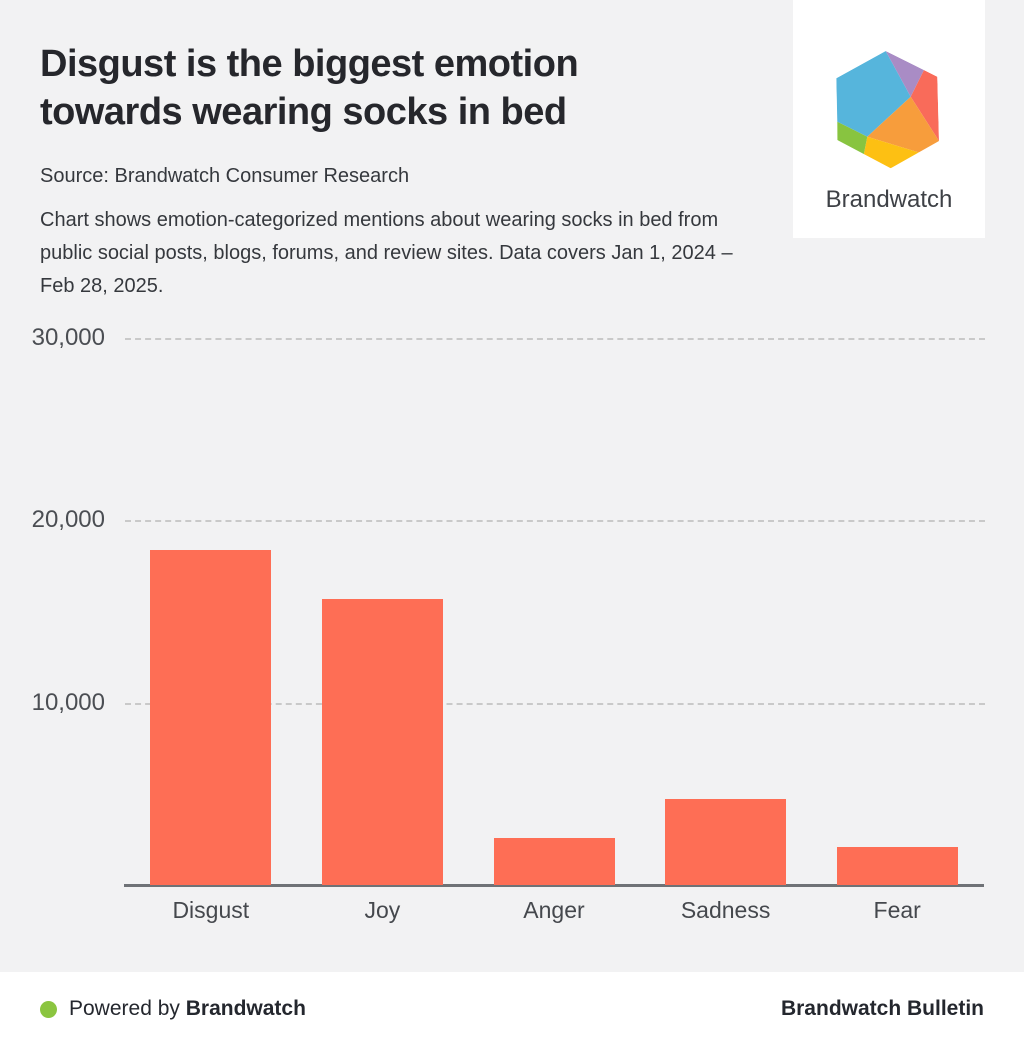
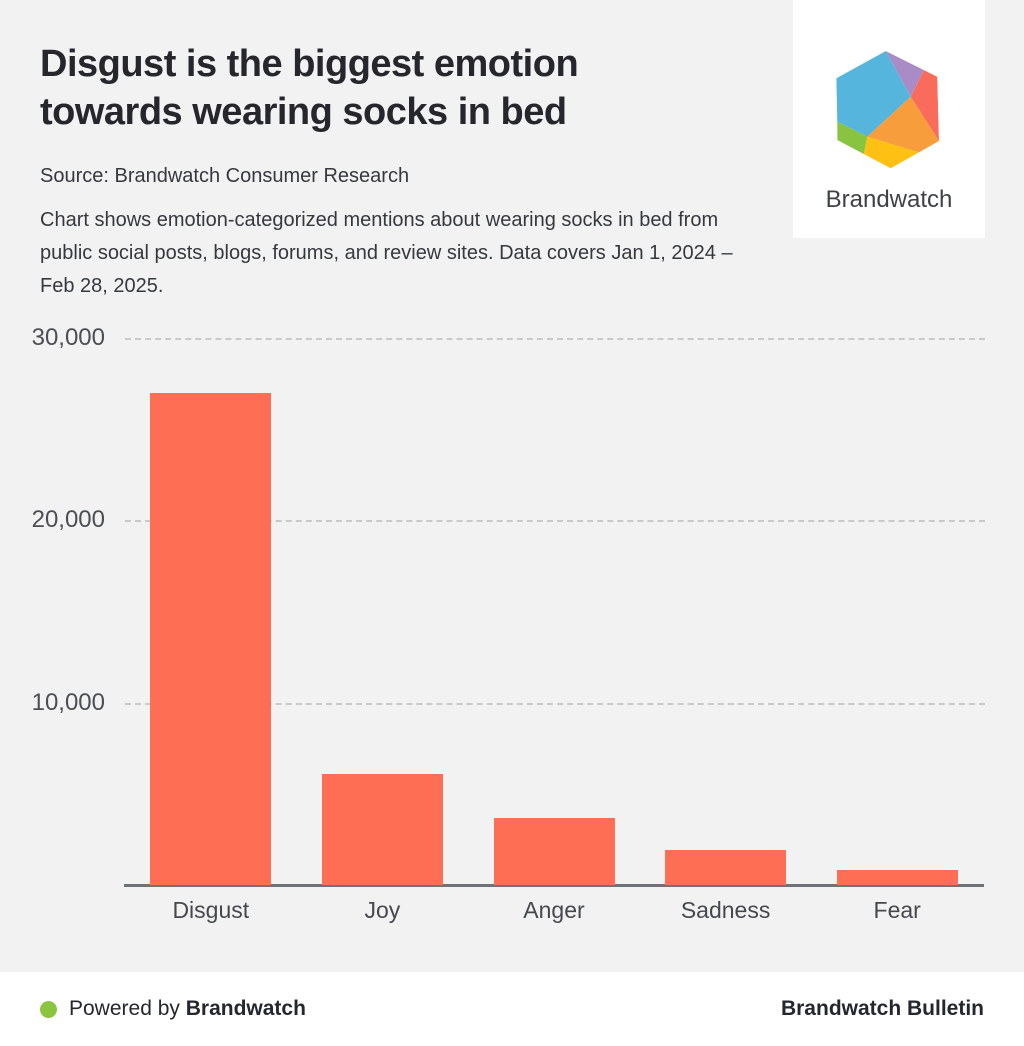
Disgust: 18400 -> 27000
Joy: 15700 -> 6100
Anger: 2600 -> 3700
Sadness: 4700 -> 1900
Fear: 2100 -> 800
